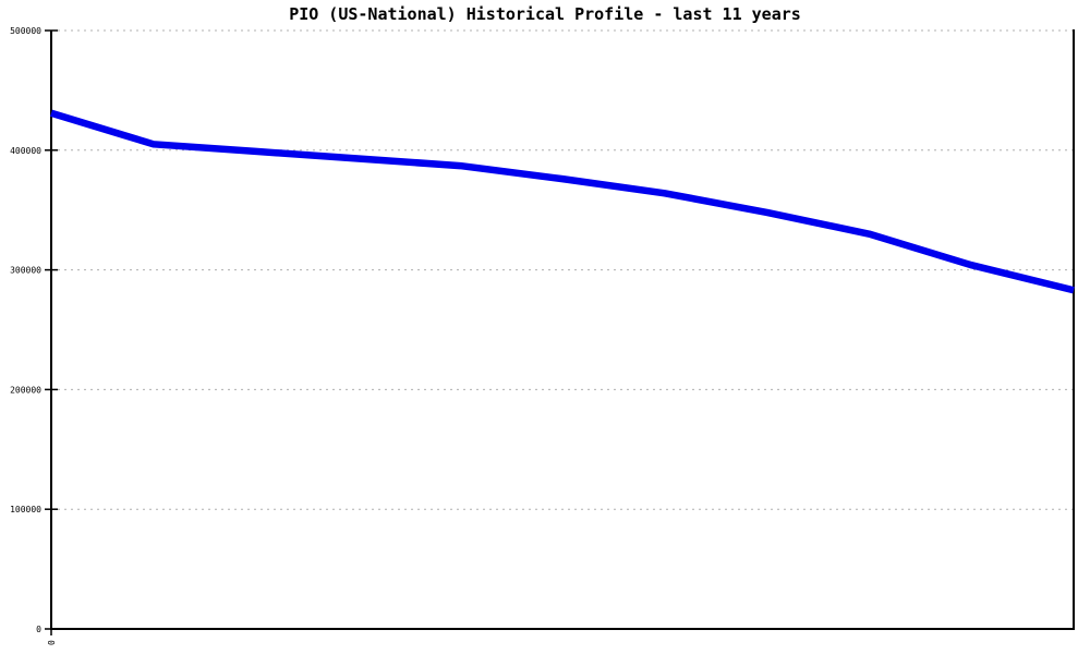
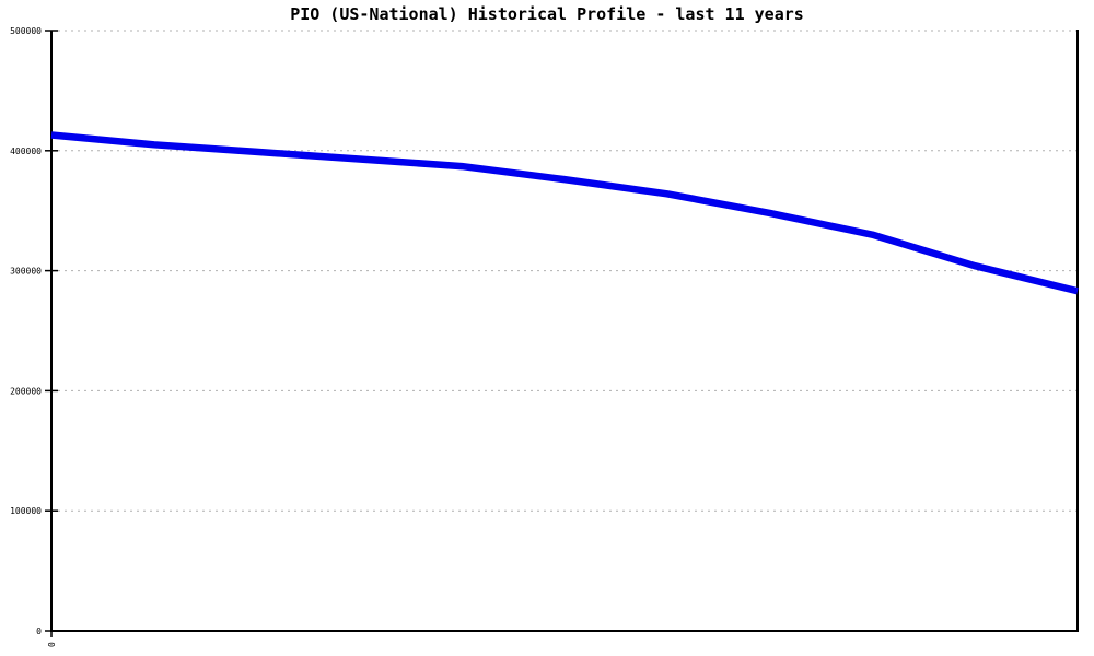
0: 431000 -> 413000
